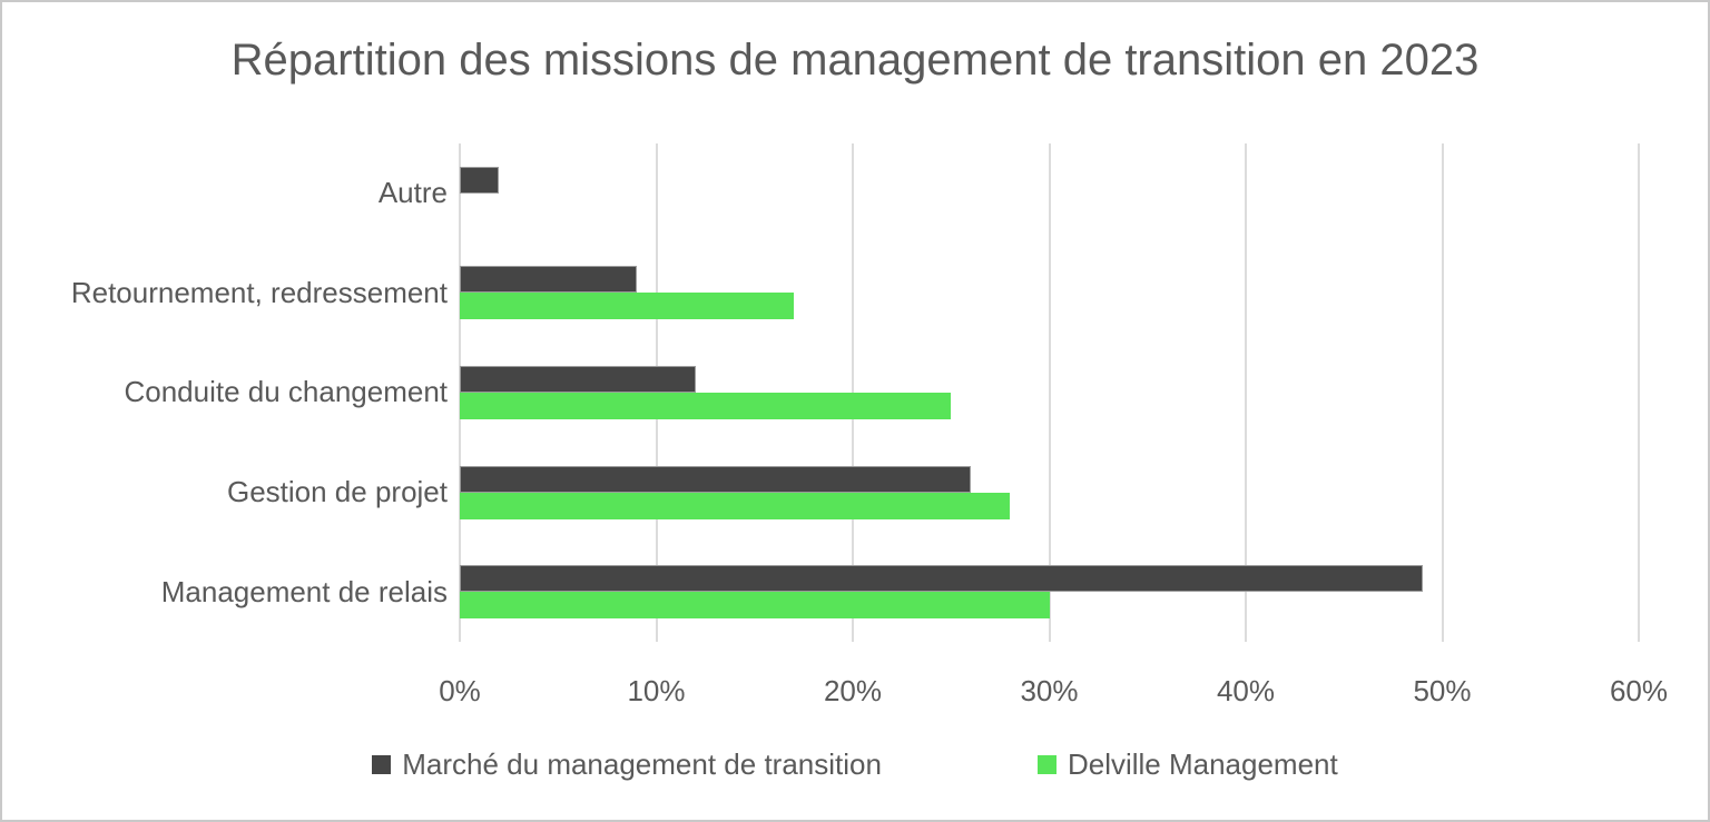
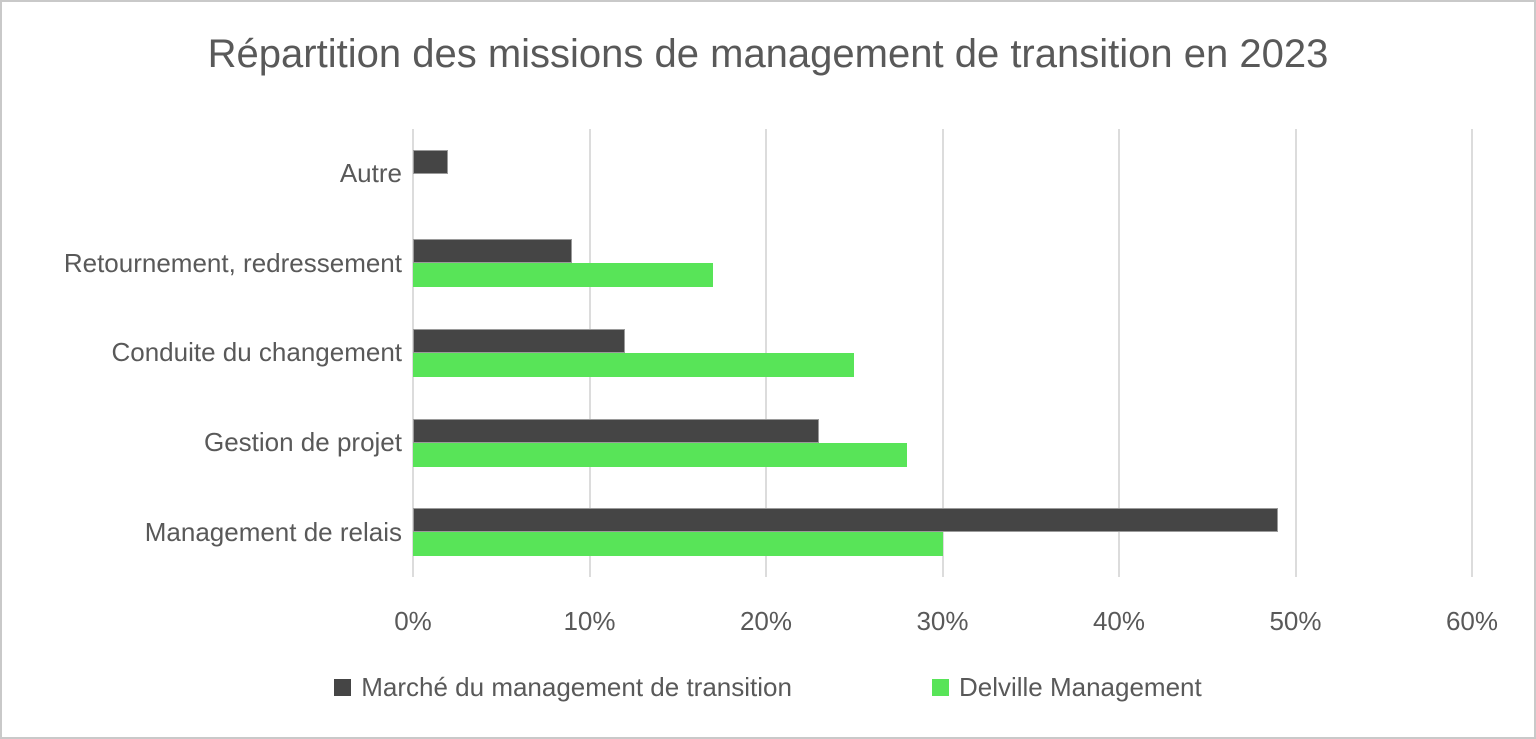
Marché du management de transition/Gestion de projet: 26% -> 23%
